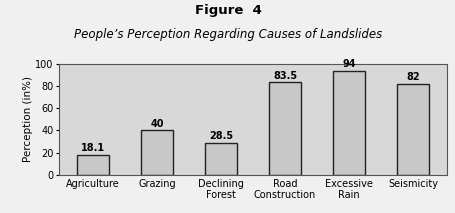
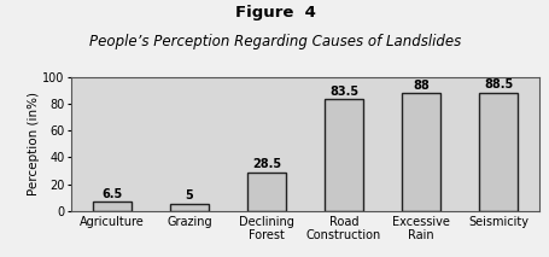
Agriculture: 18.1 -> 6.5
Grazing: 40 -> 5
Excessive Rain: 94 -> 88
Seismicity: 82 -> 88.5
